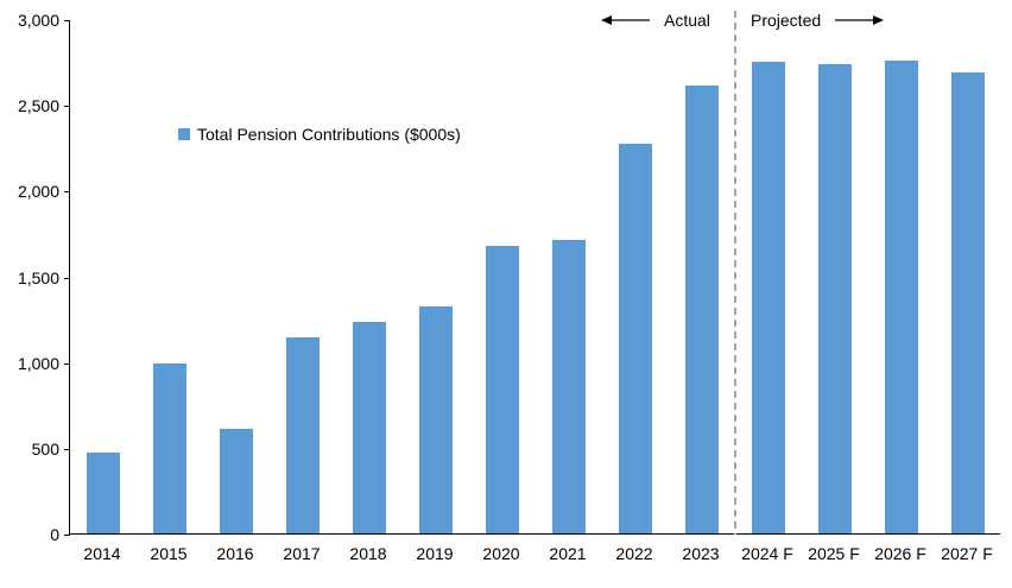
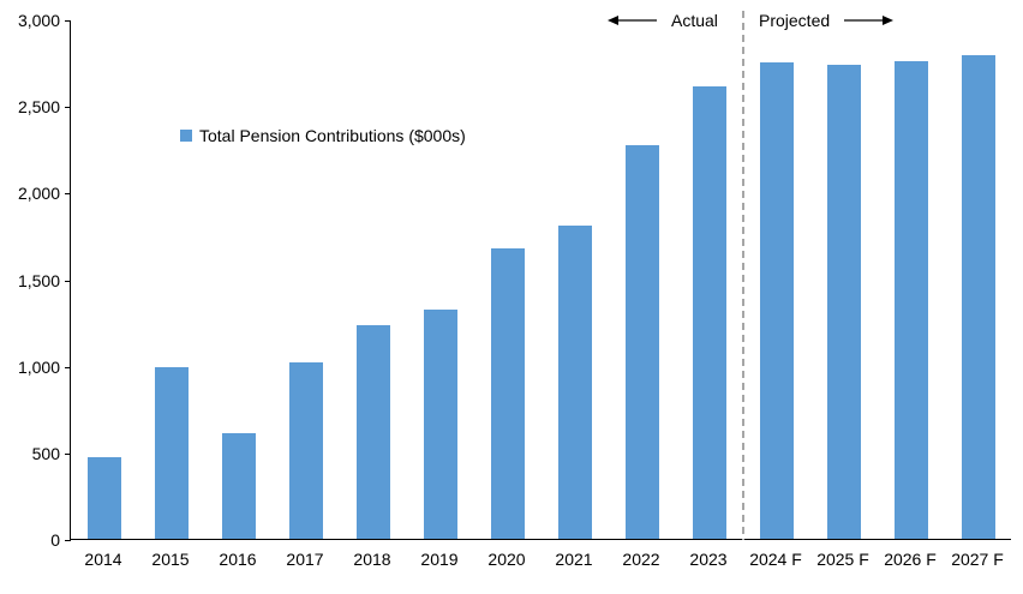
2017: 1140 -> 1020
2021: 1710 -> 1810
2027 F: 2690 -> 2790
